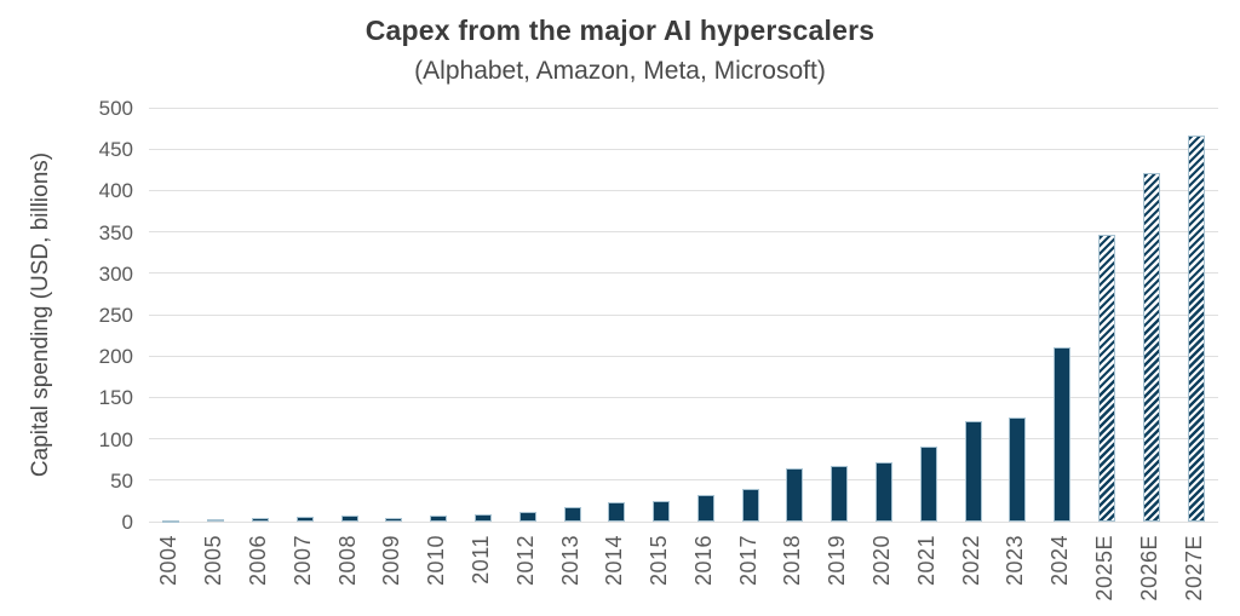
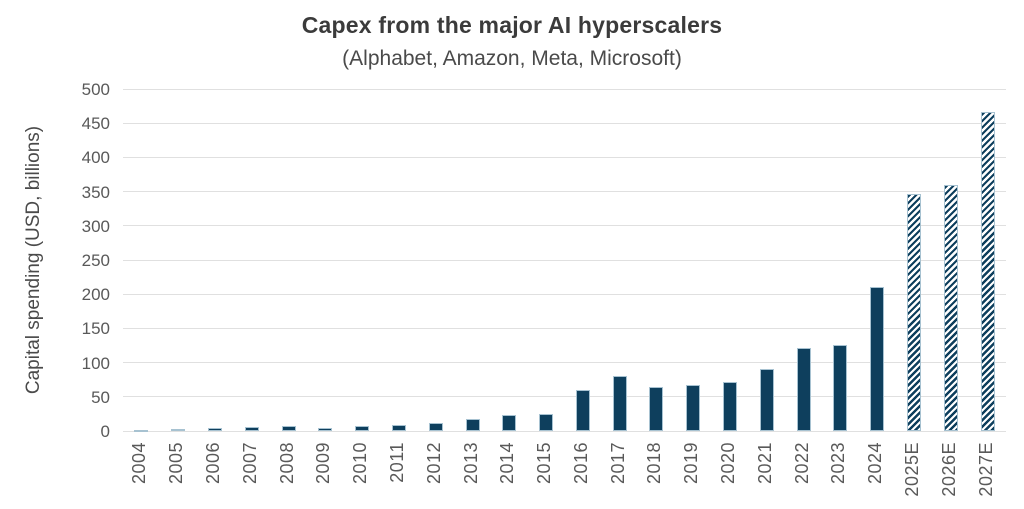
2016: 30 -> 60
2017: 40 -> 80
2026E: 420 -> 360
